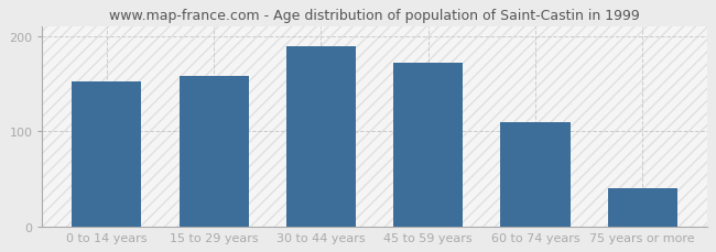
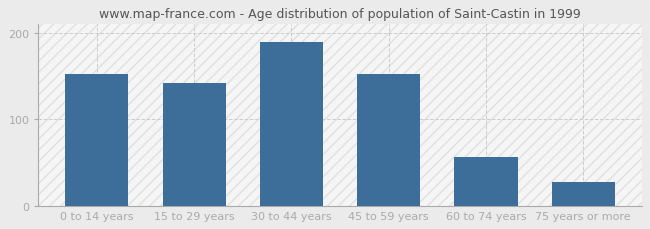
15 to 29 years: 158 -> 142
45 to 59 years: 172 -> 153
60 to 74 years: 110 -> 57
75 years or more: 40 -> 28
